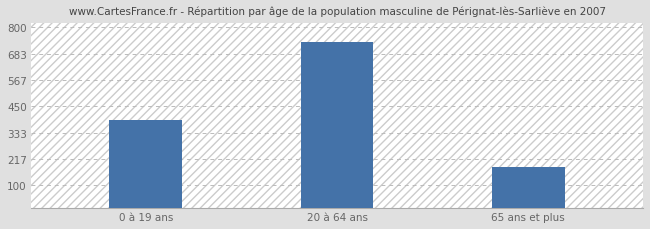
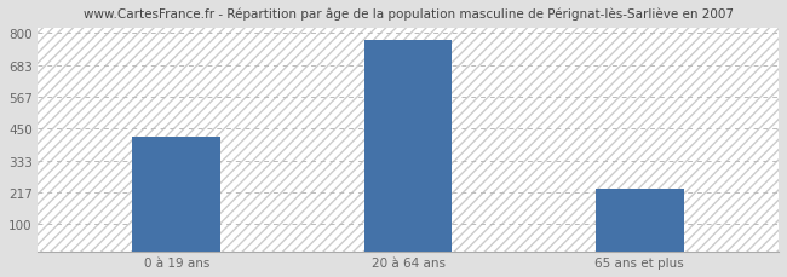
0 à 19 ans: 390 -> 420
20 à 64 ans: 737 -> 775
65 ans et plus: 183 -> 230
